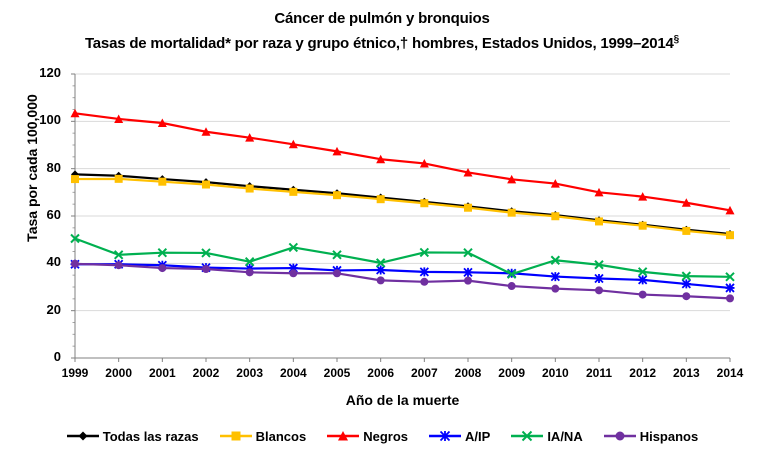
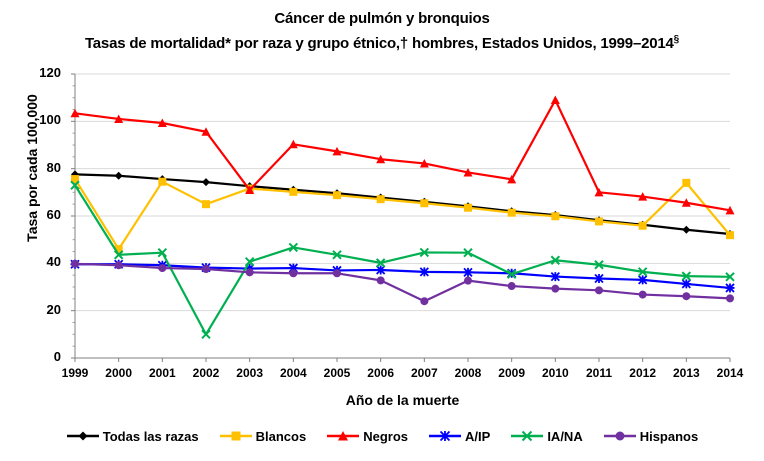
IA/NA/1999: 50 -> 73
Blancos/2000: 76 -> 46
Blancos/2002: 73 -> 65
IA/NA/2002: 44 -> 10
Negros/2003: 93 -> 71
Hispanos/2007: 32 -> 24
Negros/2010: 74 -> 109
Blancos/2013: 54 -> 74
